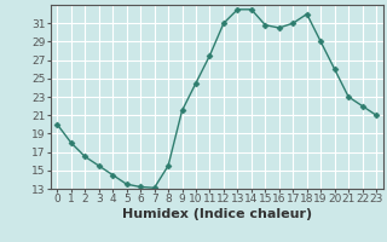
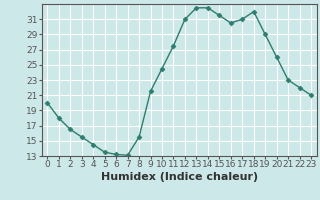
15: 30.8 -> 31.5
